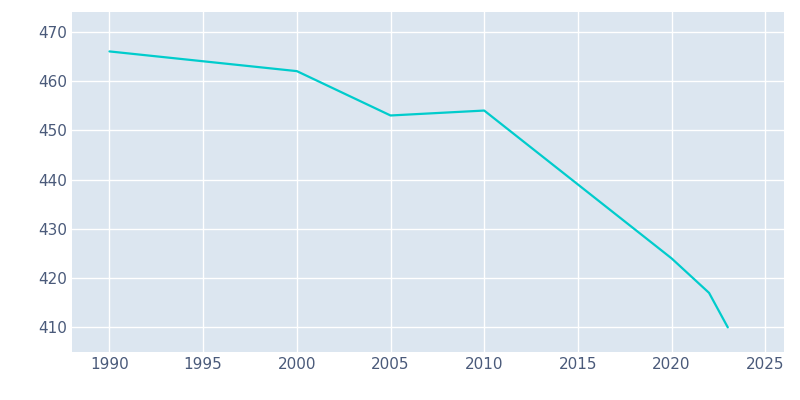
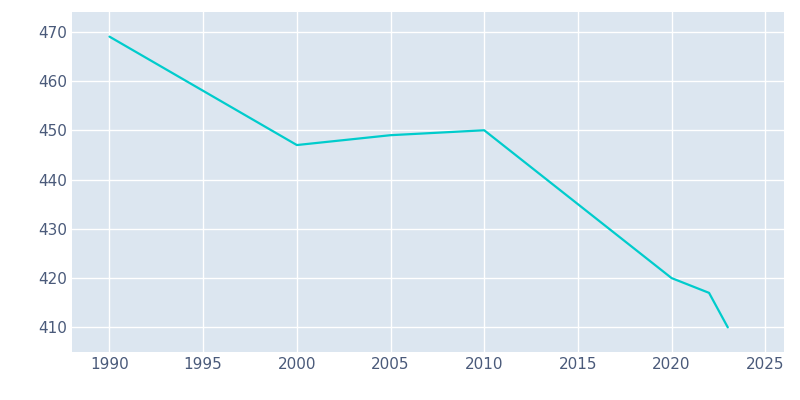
1990: 466 -> 469
2000: 462 -> 447
2005: 453 -> 449
2010: 454 -> 450
2020: 424 -> 420
